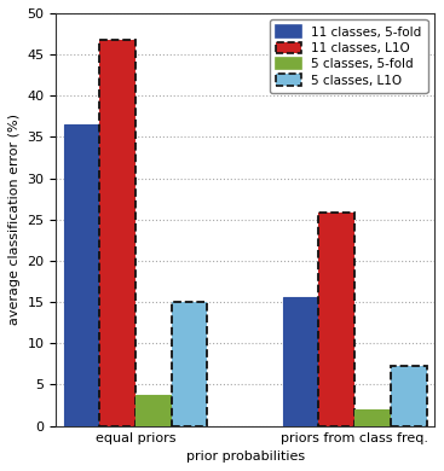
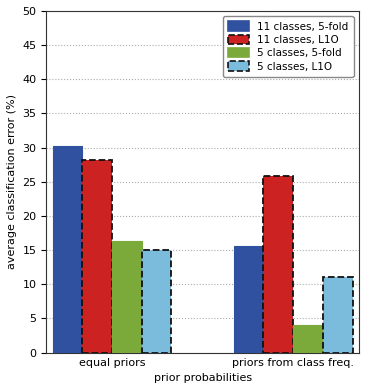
11 classes, 5-fold/equal priors: 36.5 -> 30.2
11 classes, L1O/equal priors: 46.8 -> 28.2
5 classes, 5-fold/equal priors: 3.8 -> 16.4
5 classes, 5-fold/priors from class freq.: 2.0 -> 4.0
5 classes, L1O/priors from class freq.: 7.3 -> 11.0
